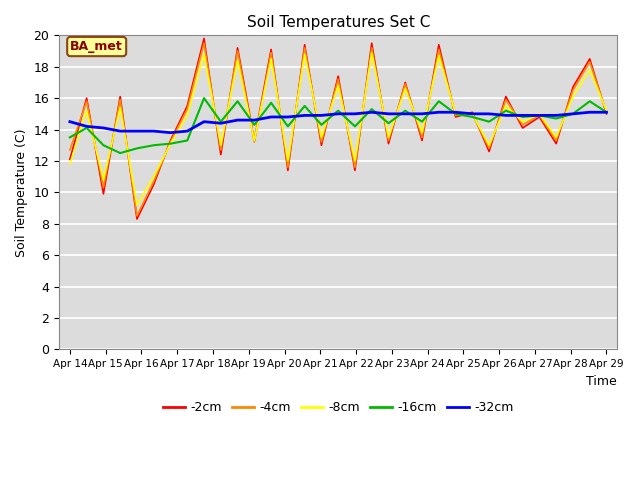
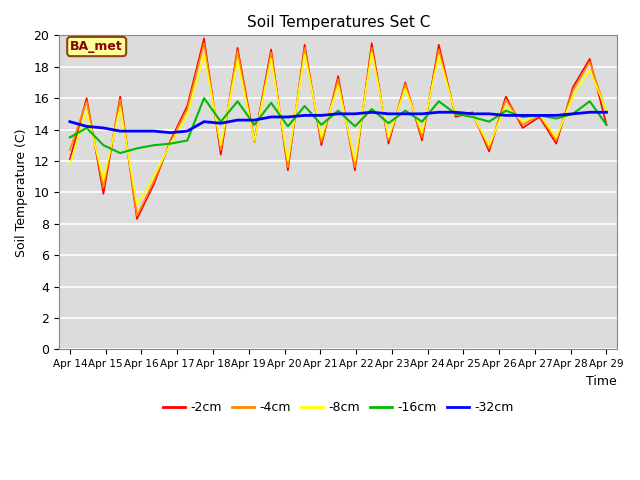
-2cm/Apr 29: 15.0 -> 14.3
-16cm/Apr 29: 15.1 -> 14.3
